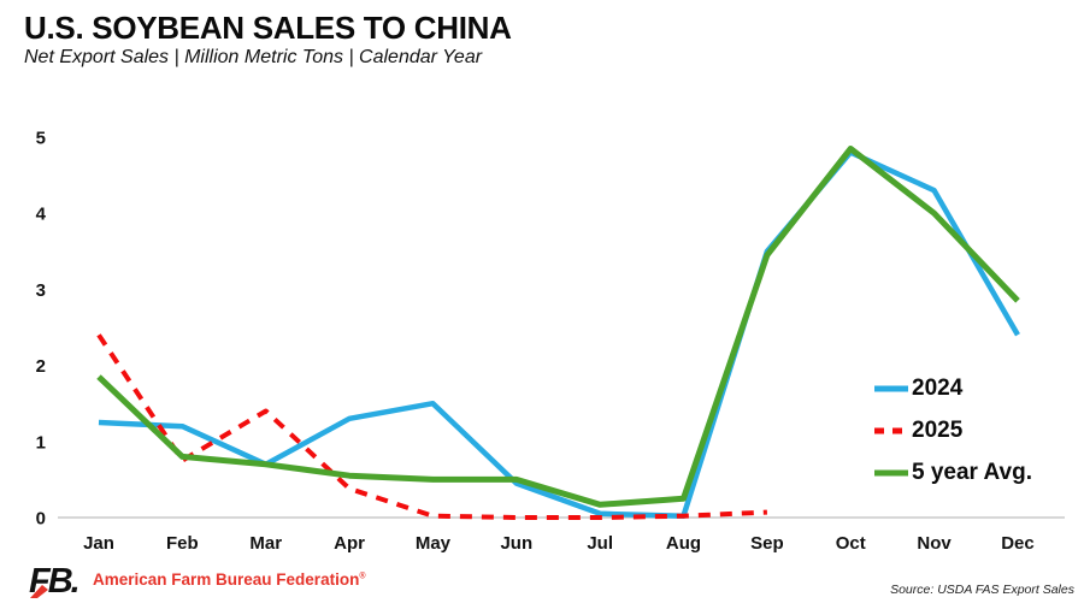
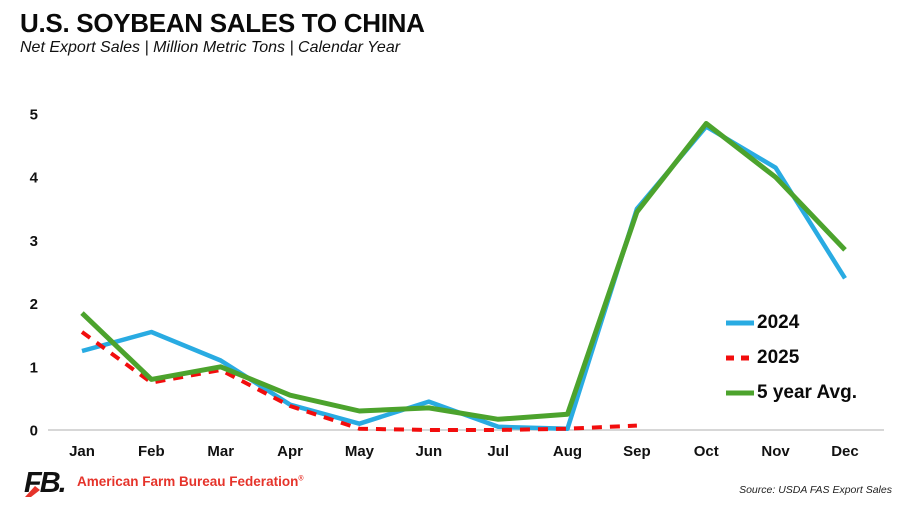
2025/Jan: 2.4 -> 1.6
2024/Feb: 1.2 -> 1.6
2024/Mar: 0.7 -> 1.1
2025/Mar: 1.4 -> 0.9
5 year Avg./Mar: 0.7 -> 1.0
2024/Apr: 1.3 -> 0.4
2024/May: 1.5 -> 0.1
5 year Avg./May: 0.5 -> 0.3
5 year Avg./Jun: 0.5 -> 0.3
2024/Nov: 4.3 -> 4.2
